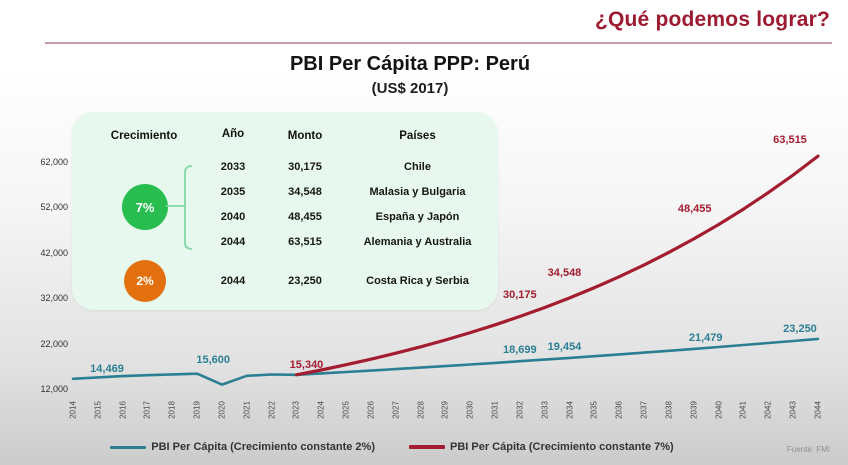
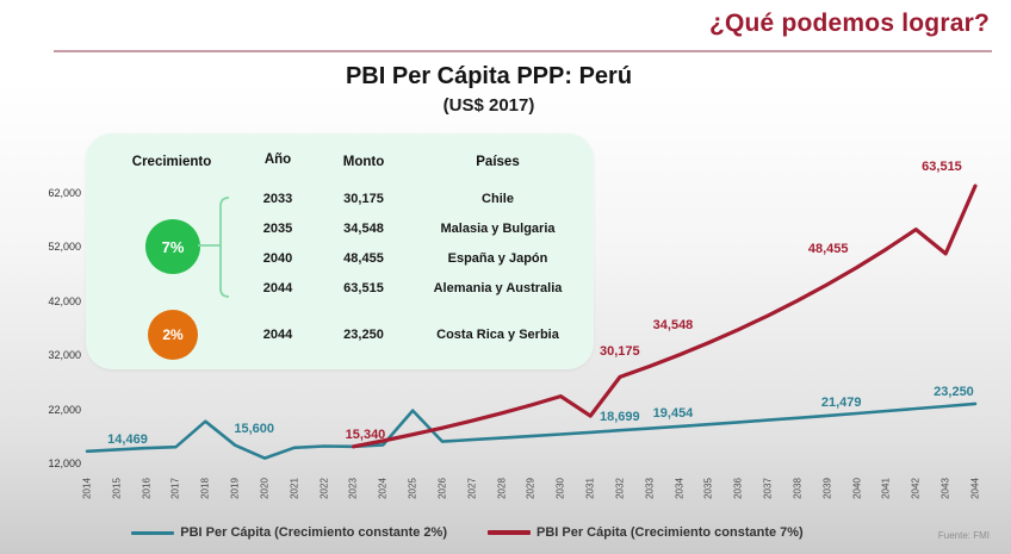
PBI Per Cápita (Crecimiento constante 2%)/2018: 15000 -> 20000
PBI Per Cápita (Crecimiento constante 2%)/2025: 16000 -> 22000
PBI Per Cápita (Crecimiento constante 7%)/2031: 26000 -> 21000
PBI Per Cápita (Crecimiento constante 7%)/2043: 59000 -> 51000
